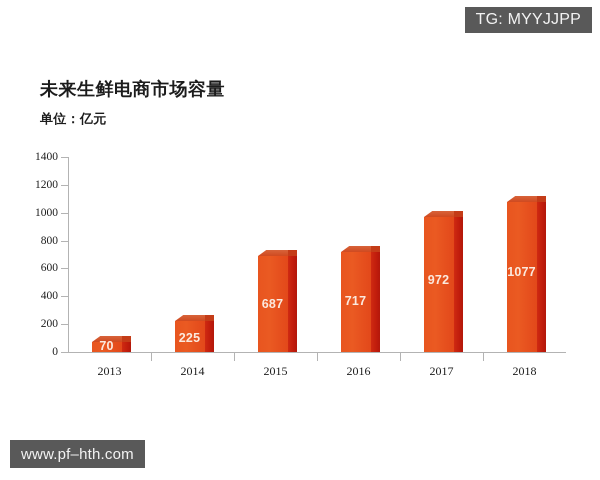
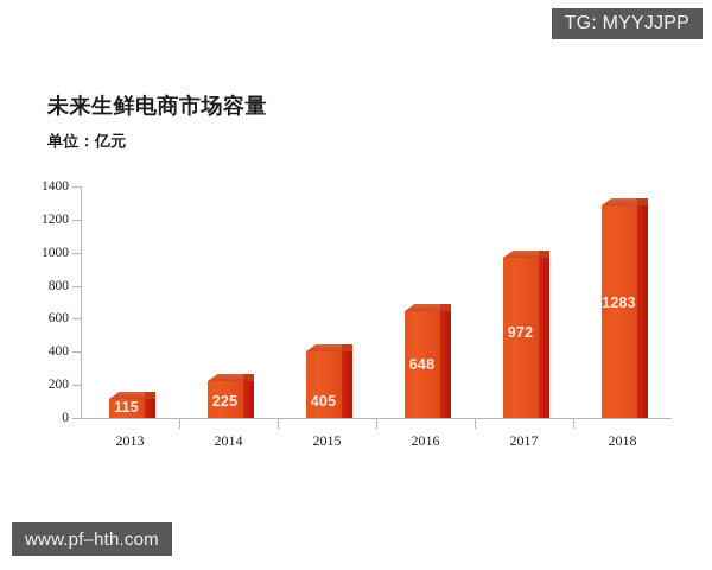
2013: 70 -> 115
2015: 687 -> 405
2016: 717 -> 648
2018: 1077 -> 1283
